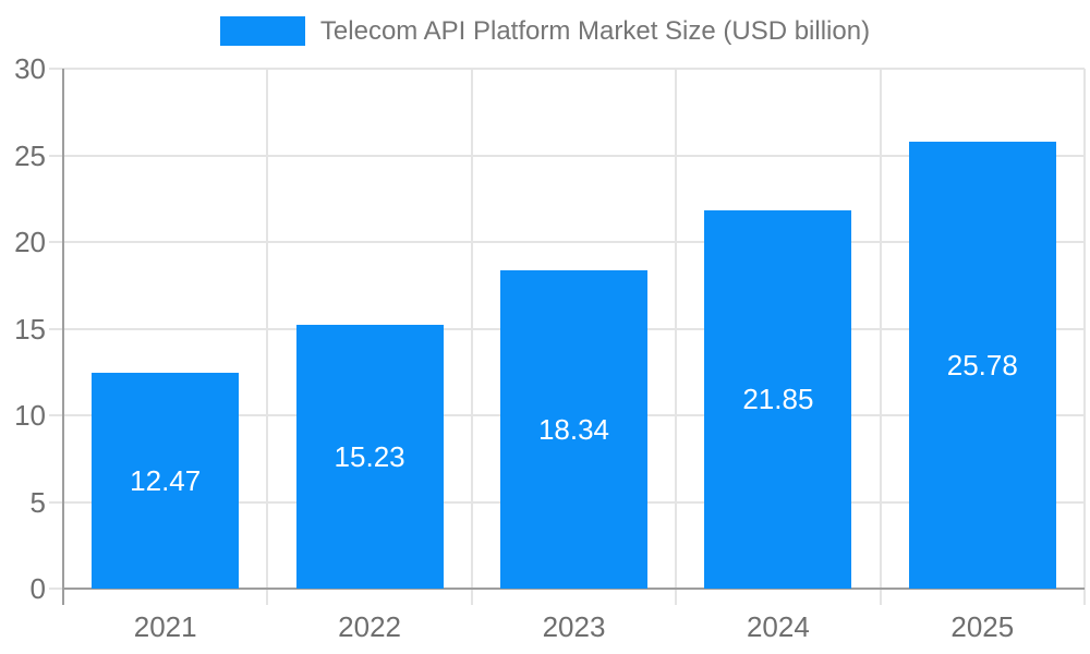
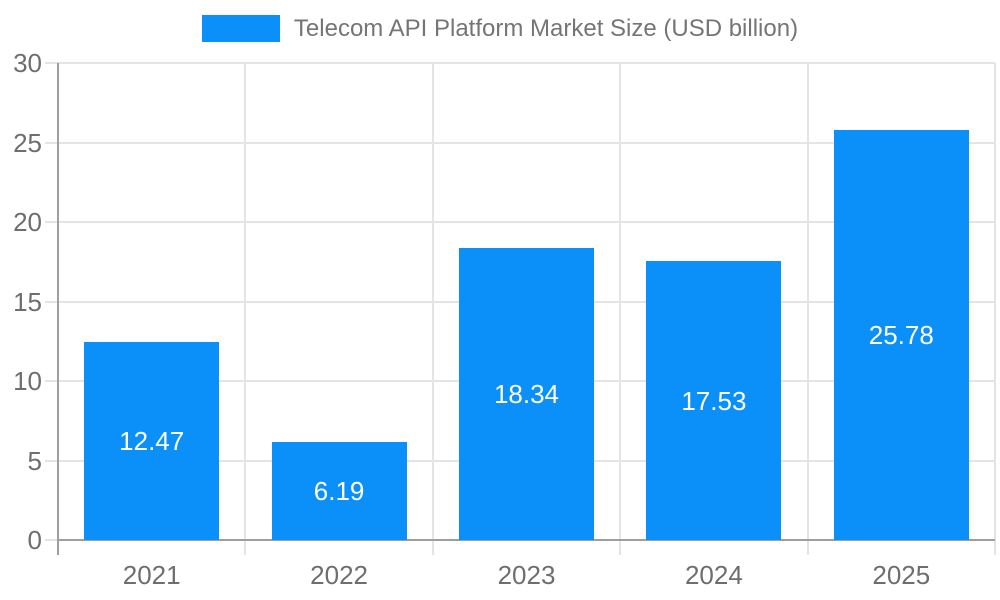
2022: 15.23 -> 6.19
2024: 21.85 -> 17.53
